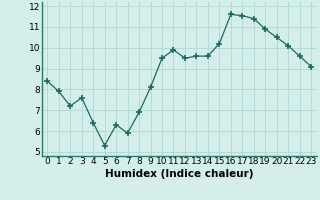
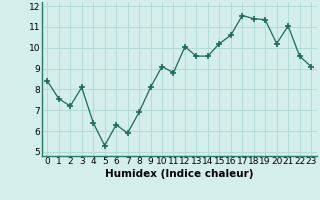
1: 7.90 -> 7.55
3: 7.60 -> 8.10
10: 9.50 -> 9.10
11: 9.90 -> 8.80
12: 9.50 -> 10.05
16: 11.60 -> 10.60
19: 10.90 -> 11.35
20: 10.50 -> 10.20
21: 10.10 -> 11.05
